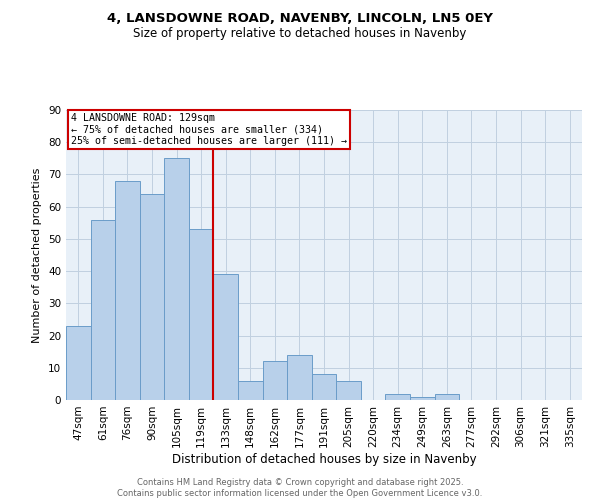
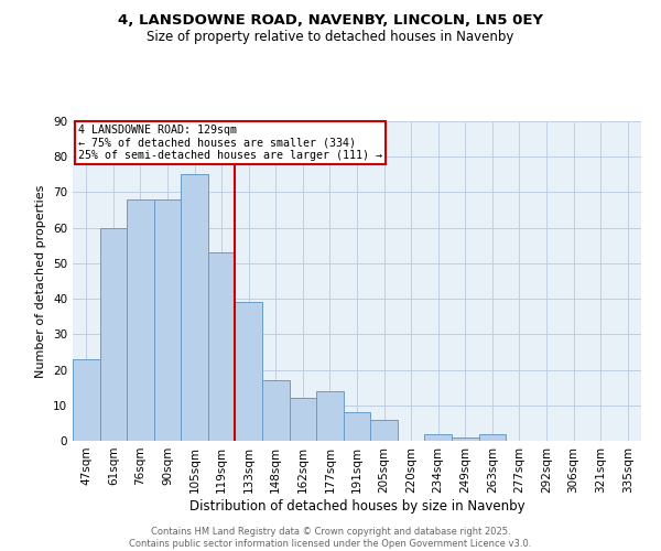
61sqm: 56 -> 60
90sqm: 64 -> 68
148sqm: 6 -> 17
